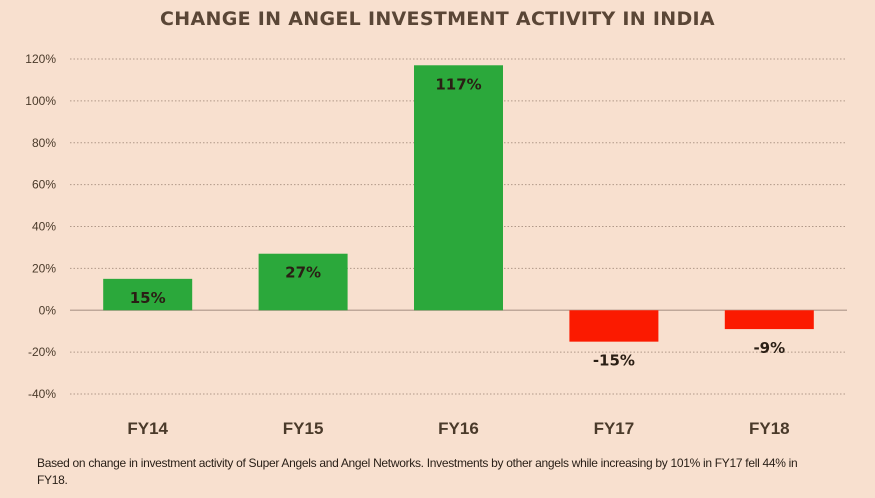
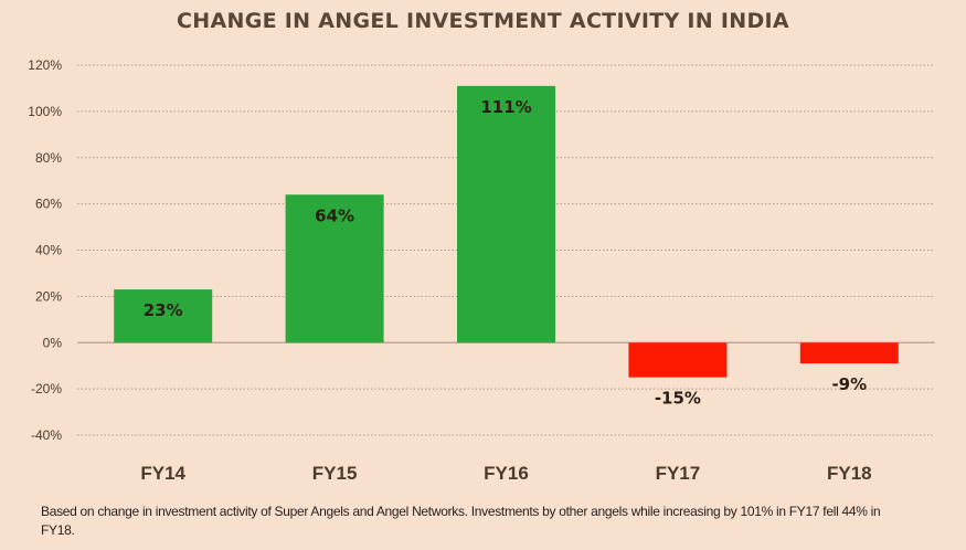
FY14: 15% -> 23%
FY15: 27% -> 64%
FY16: 117% -> 111%
